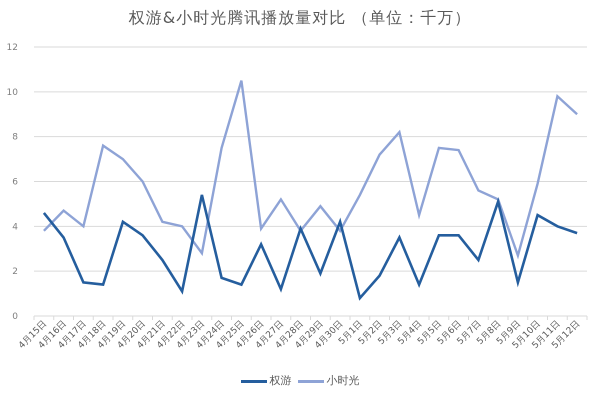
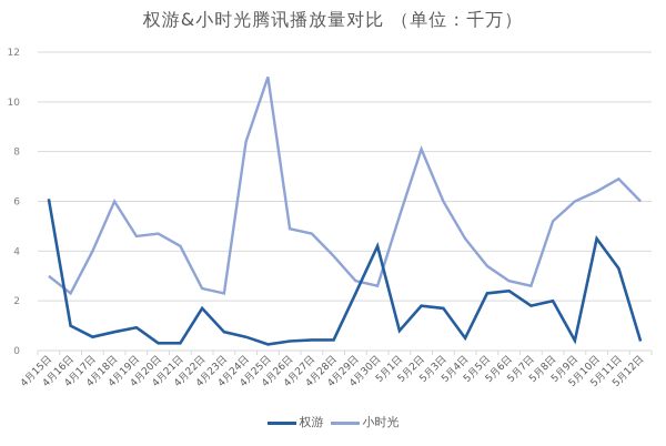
权游/4月15日: 4.6 -> 6.1
小时光/4月15日: 3.8 -> 3.0
权游/4月16日: 3.5 -> 1.0
小时光/4月16日: 4.7 -> 2.3
权游/4月17日: 1.5 -> 0.6
权游/4月18日: 1.4 -> 0.8
小时光/4月18日: 7.6 -> 6.0
权游/4月19日: 4.2 -> 0.9
小时光/4月19日: 7.0 -> 4.6
权游/4月20日: 3.6 -> 0.3
小时光/4月20日: 6.0 -> 4.7
权游/4月21日: 2.5 -> 0.3
权游/4月22日: 1.1 -> 1.7
小时光/4月22日: 4.0 -> 2.5
权游/4月23日: 5.4 -> 0.8
小时光/4月23日: 2.8 -> 2.3
权游/4月24日: 1.7 -> 0.6
小时光/4月24日: 7.5 -> 8.4
权游/4月25日: 1.4 -> 0.2
小时光/4月25日: 10.5 -> 11.0
权游/4月26日: 3.2 -> 0.4
小时光/4月26日: 3.9 -> 4.9
权游/4月27日: 1.2 -> 0.4
小时光/4月27日: 5.2 -> 4.7
权游/4月28日: 3.9 -> 0.4
权游/4月29日: 1.9 -> 2.3
小时光/4月29日: 4.9 -> 2.8
小时光/4月30日: 3.8 -> 2.6
小时光/5月2日: 7.2 -> 8.1
权游/5月3日: 3.5 -> 1.7
小时光/5月3日: 8.2 -> 6.0
权游/5月4日: 1.4 -> 0.5
权游/5月5日: 3.6 -> 2.3
小时光/5月5日: 7.5 -> 3.4
权游/5月6日: 3.6 -> 2.4
小时光/5月6日: 7.4 -> 2.8
权游/5月7日: 2.5 -> 1.8
小时光/5月7日: 5.6 -> 2.6
权游/5月8日: 5.1 -> 2.0
权游/5月9日: 1.5 -> 0.4
小时光/5月9日: 2.7 -> 6.0
小时光/5月10日: 5.9 -> 6.4
权游/5月11日: 4.0 -> 3.3
小时光/5月11日: 9.8 -> 6.9
权游/5月12日: 3.7 -> 0.4
小时光/5月12日: 9.0 -> 6.0
